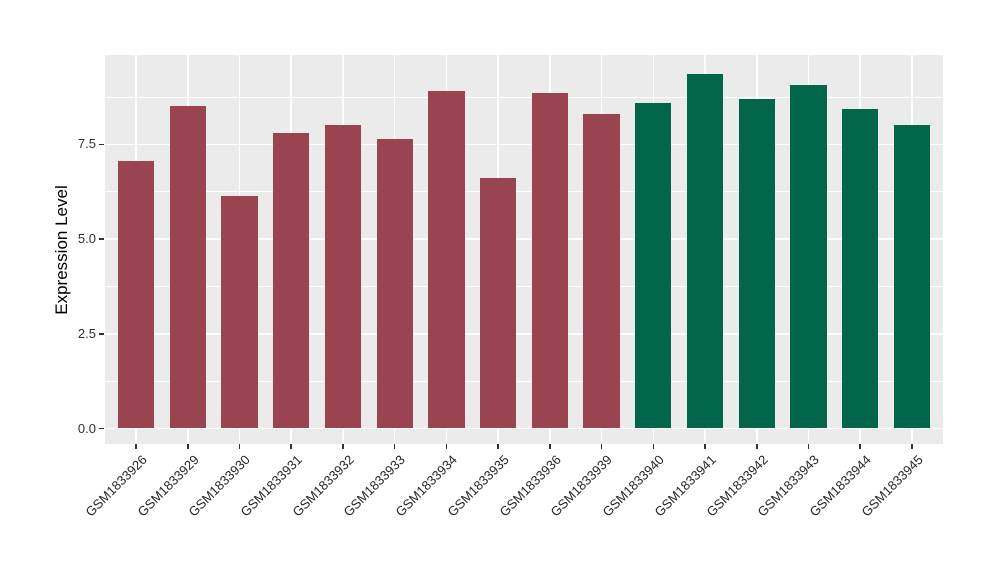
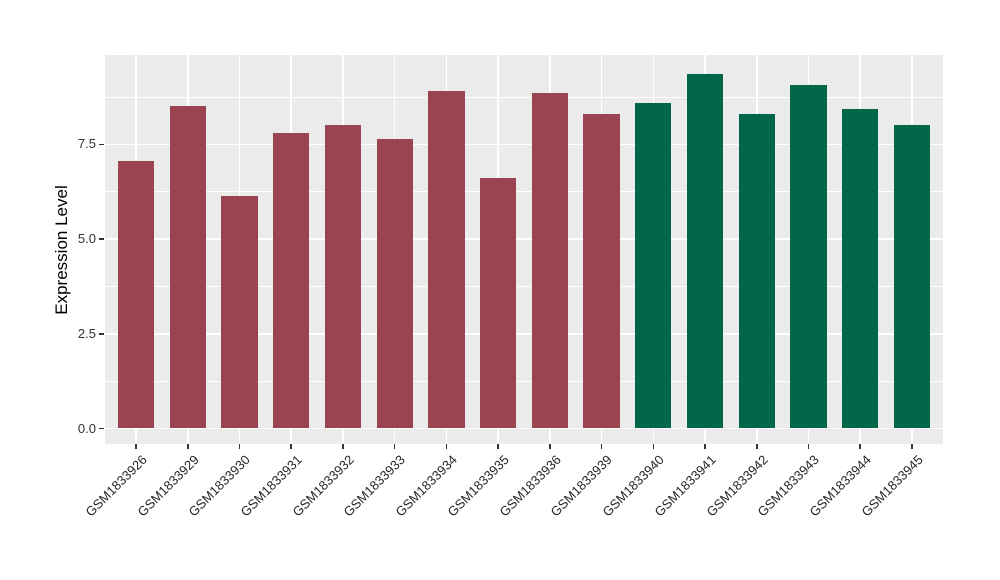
GSM1833942: 8.7 -> 8.3
